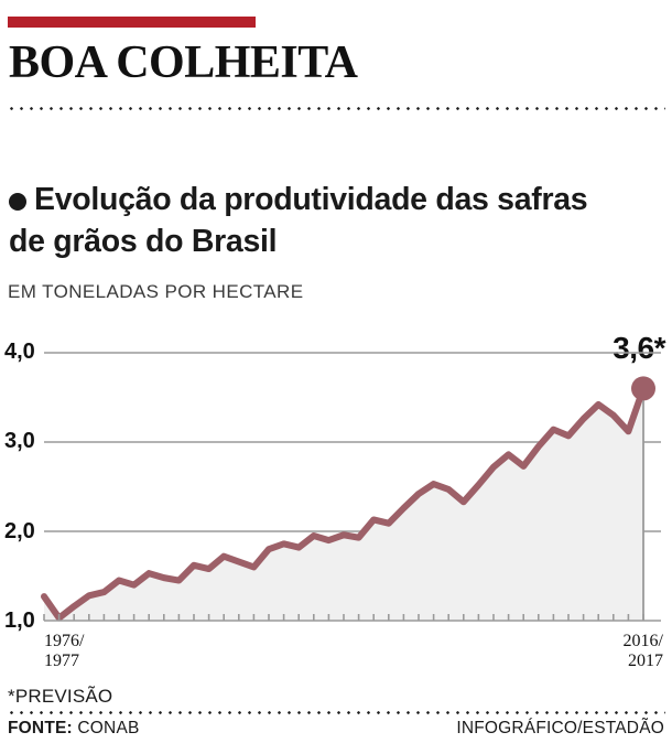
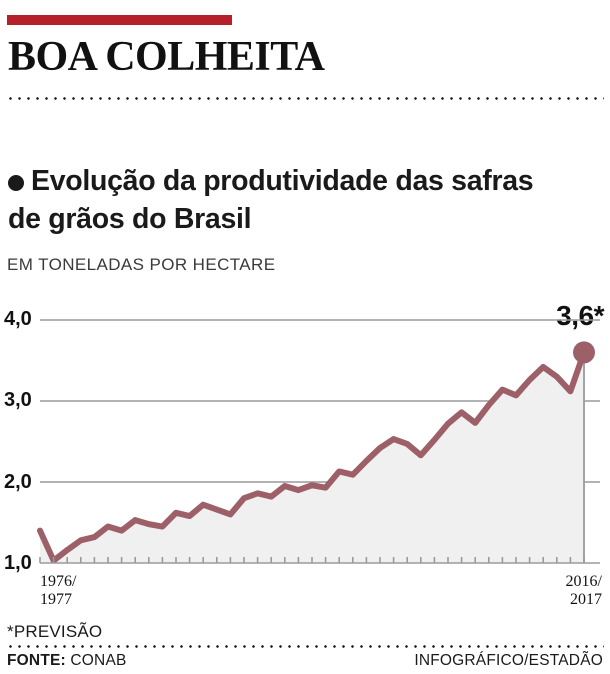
1976/1977: 1,3 -> 1,4
